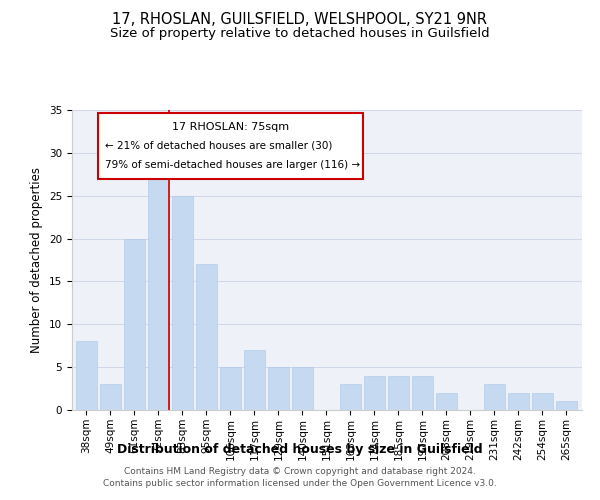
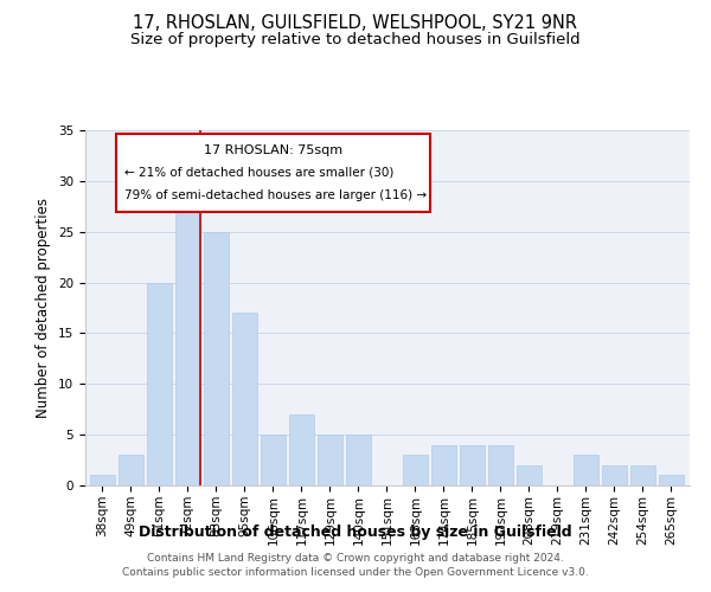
38sqm: 8 -> 1
